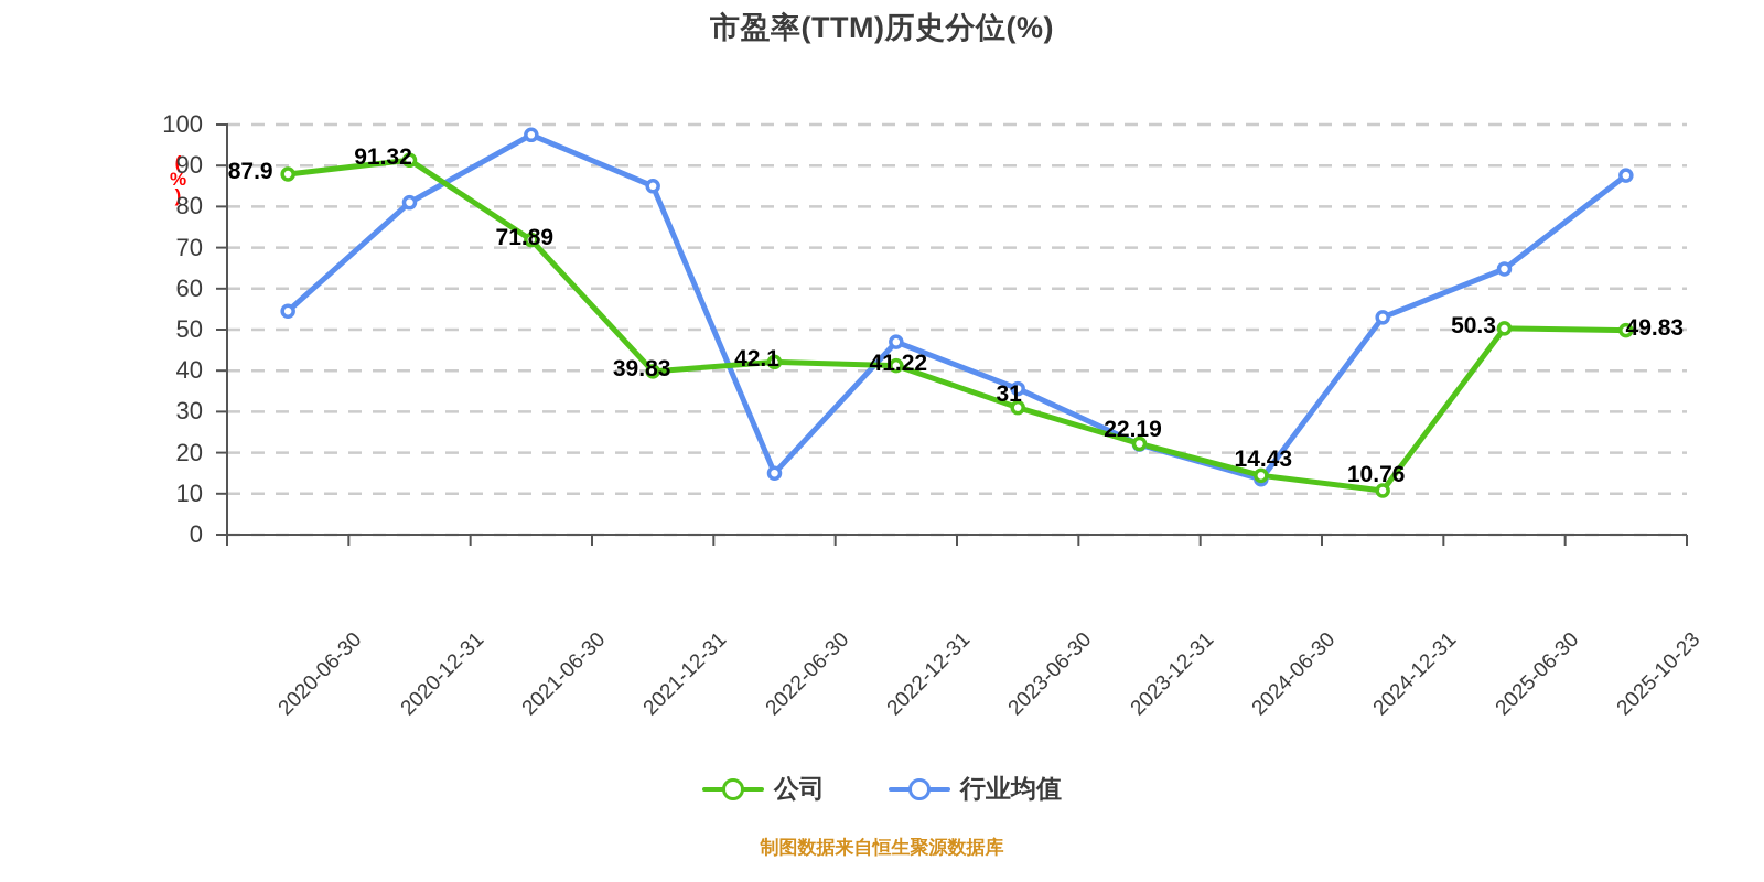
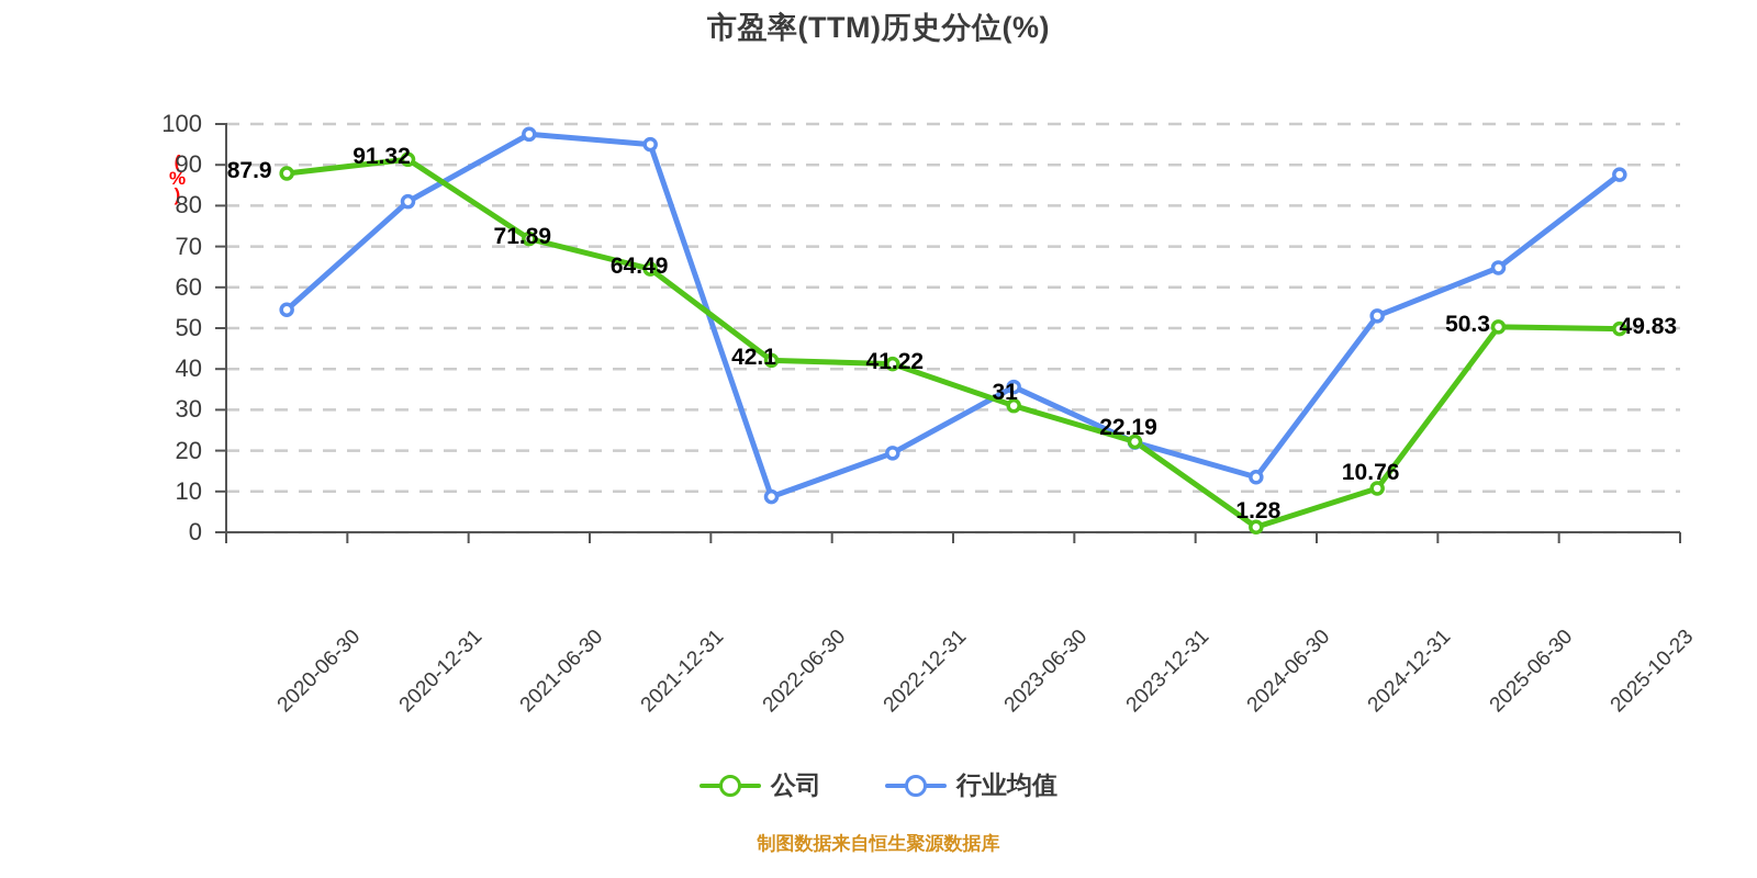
公司/2021-12-31: 39.83 -> 64.49
行业均值/2021-12-31: 85 -> 95
行业均值/2022-06-30: 15 -> 9
行业均值/2022-12-31: 47 -> 19
公司/2024-06-30: 14.43 -> 1.28
